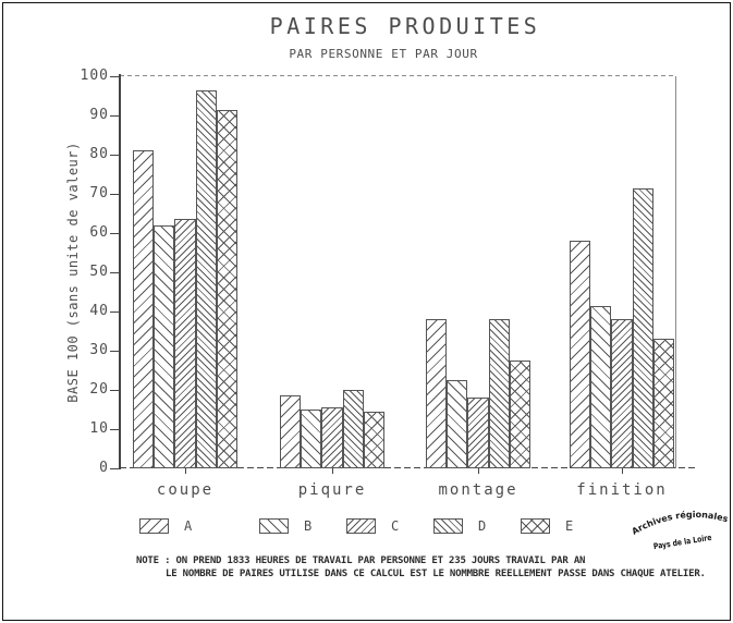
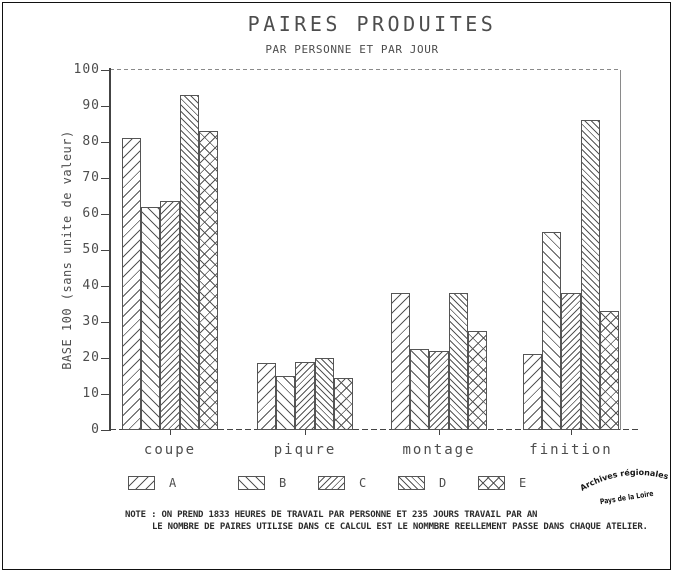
D/coupe: 96 -> 93
E/coupe: 92 -> 83
C/piqure: 16 -> 19
C/montage: 18 -> 22
A/finition: 58 -> 21
B/finition: 42 -> 55
D/finition: 72 -> 86
